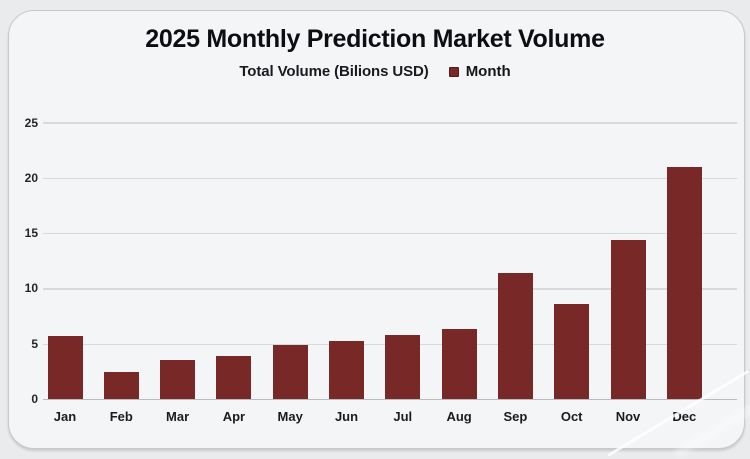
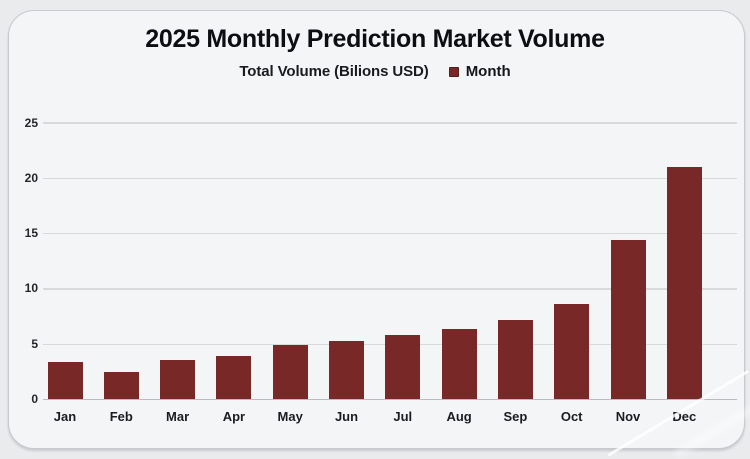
Jan: 5.7 -> 3.4
Sep: 11.4 -> 7.2
